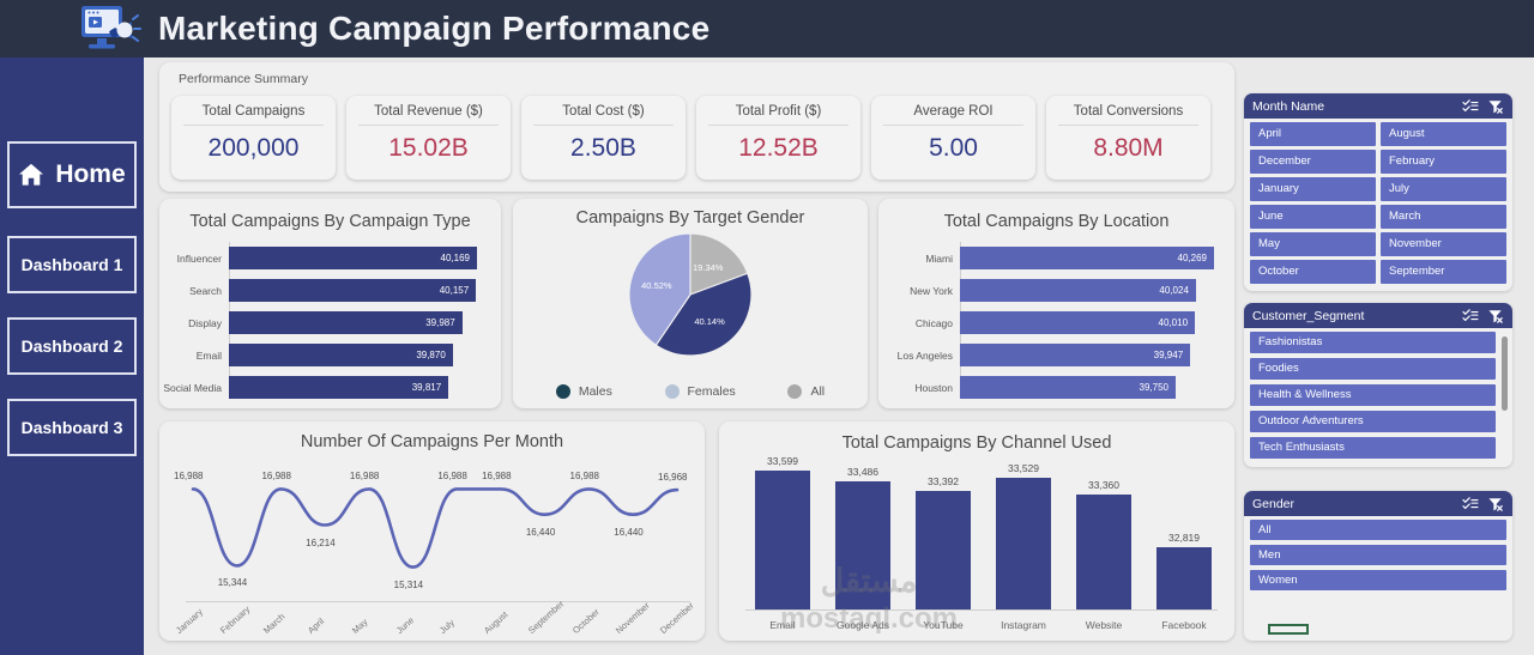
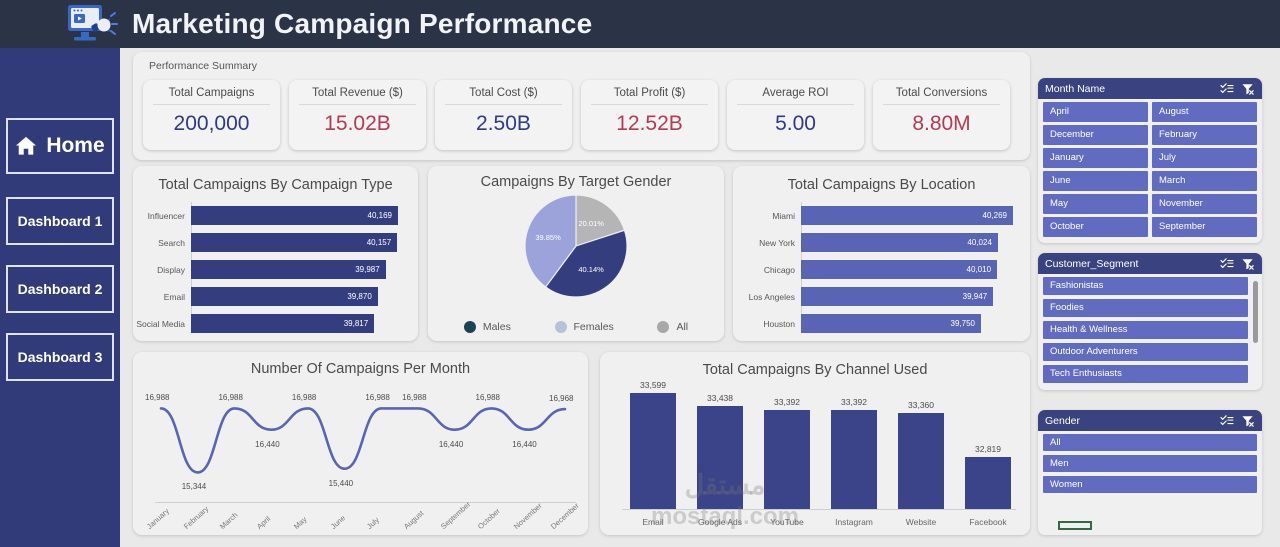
Campaigns By Target Gender/Females: 40.52% -> 39.85%
Campaigns By Target Gender/All: 19.34% -> 20.01%
Number Of Campaigns Per Month/April: 16,214 -> 16,440
Number Of Campaigns Per Month/June: 15,314 -> 15,440
Total Campaigns By Channel Used/Google Ads: 33,486 -> 33,438
Total Campaigns By Channel Used/Instagram: 33,529 -> 33,392
